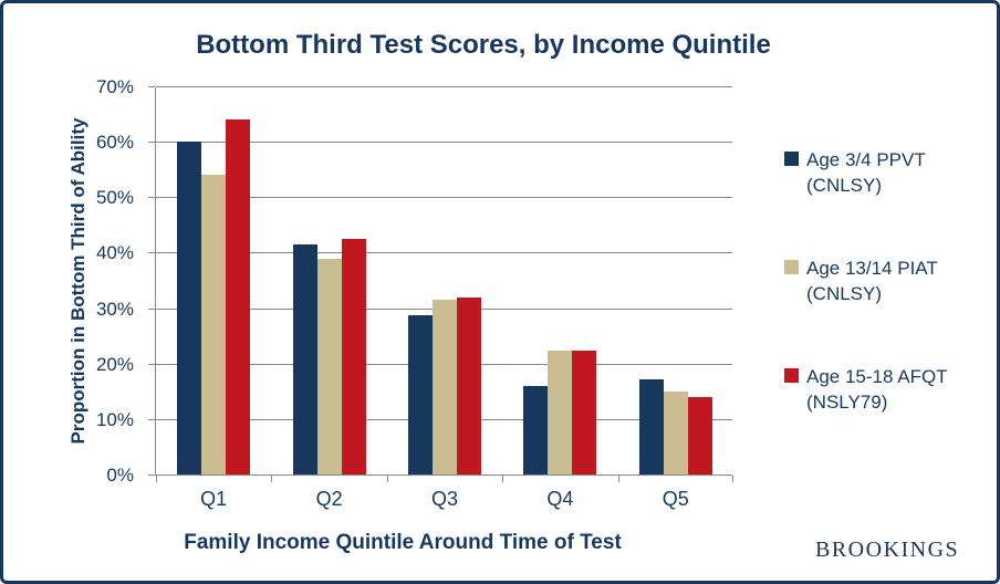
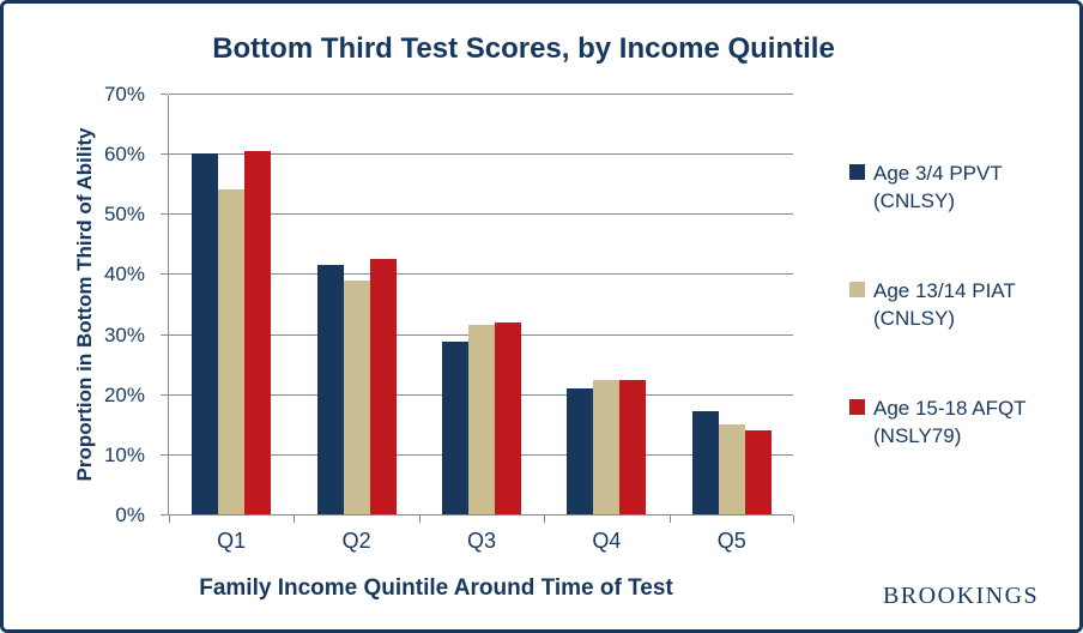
Age 15-18 AFQT (NSLY79)/Q1: 64% -> 60%
Age 3/4 PPVT (CNLSY)/Q4: 16% -> 21%
